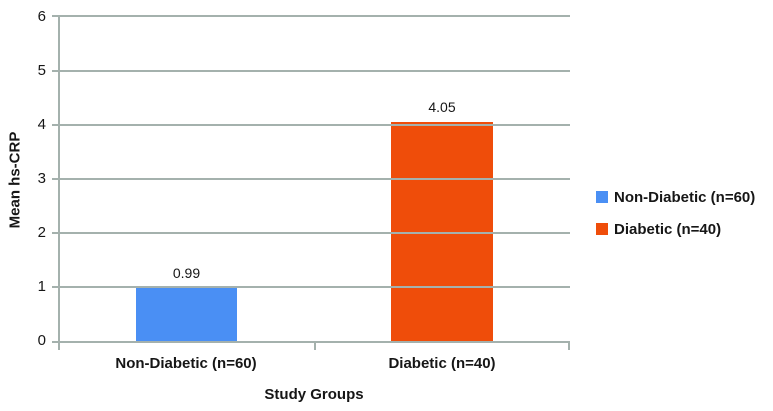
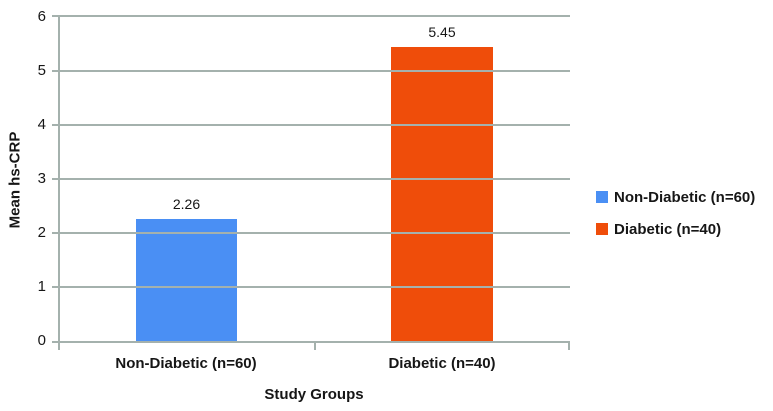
Non-Diabetic (n=60): 0.99 -> 2.26
Diabetic (n=40): 4.05 -> 5.45
